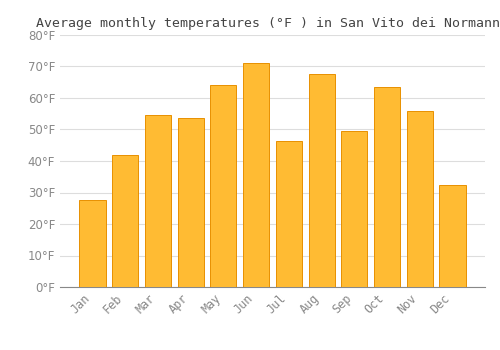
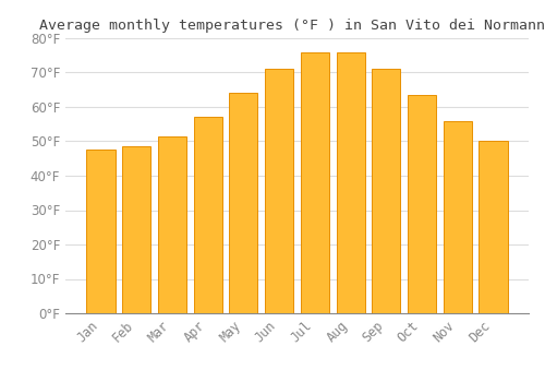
Jan: 27.5°F -> 47.5°F
Feb: 42.0°F -> 48.5°F
Mar: 54.5°F -> 51.5°F
Apr: 53.5°F -> 57.0°F
Jul: 46.5°F -> 76.0°F
Aug: 67.5°F -> 76.0°F
Sep: 49.5°F -> 71.0°F
Dec: 32.5°F -> 50.0°F
